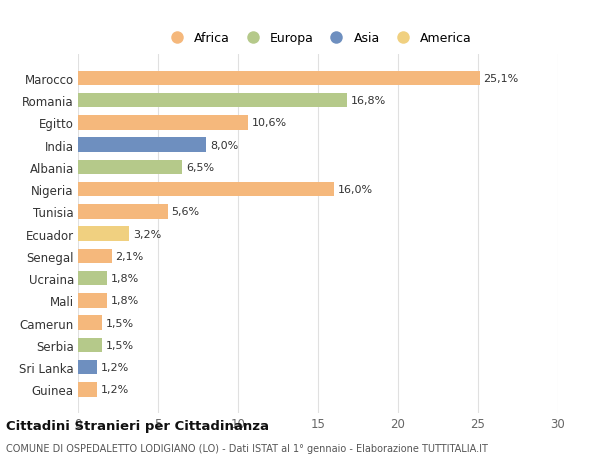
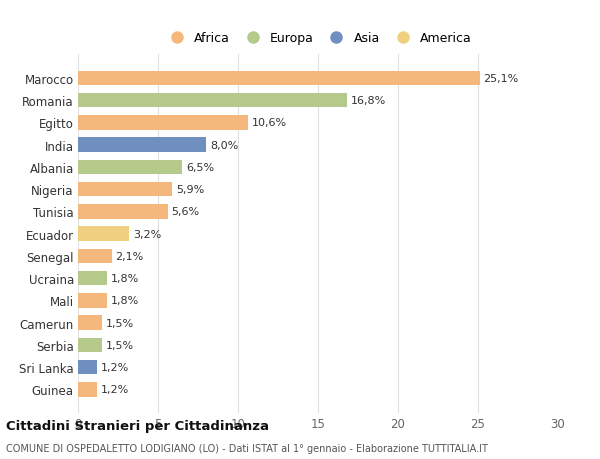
Nigeria: 16,0% -> 5,9%
